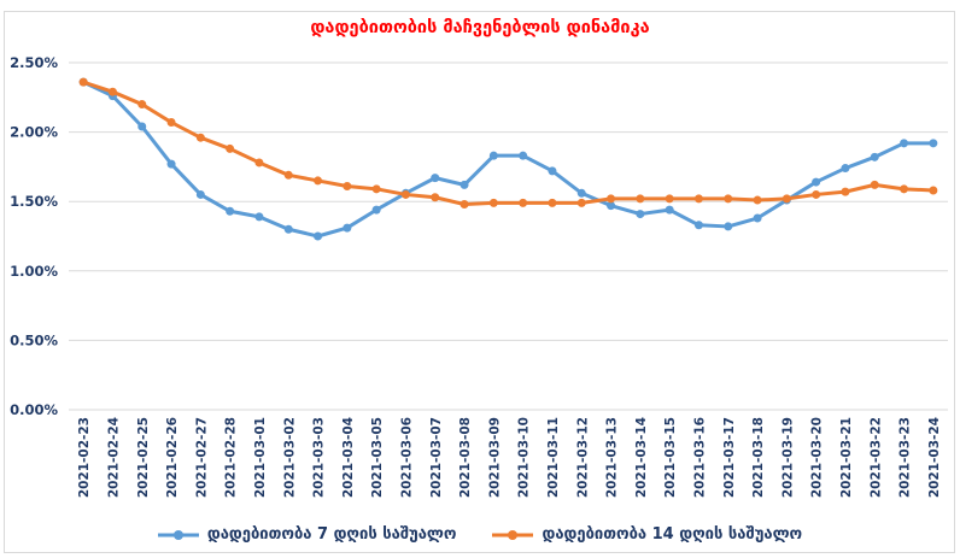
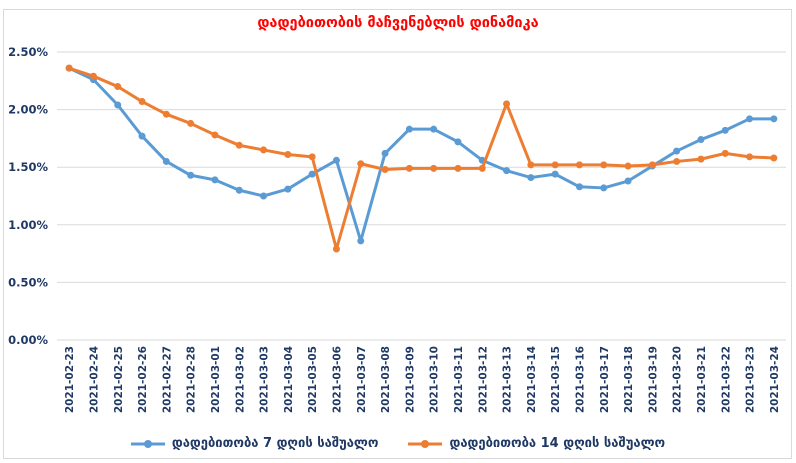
დადებითობა 14 დღის საშუალო/2021-03-06: 1.55% -> 0.79%
დადებითობა 7 დღის საშუალო/2021-03-07: 1.67% -> 0.86%
დადებითობა 14 დღის საშუალო/2021-03-13: 1.52% -> 2.05%
